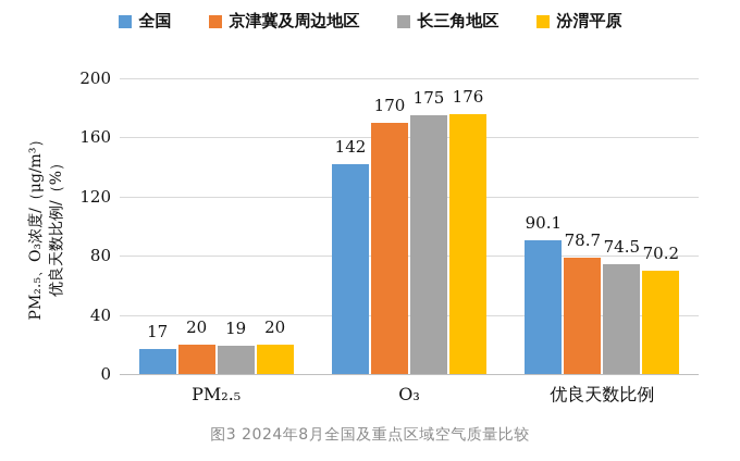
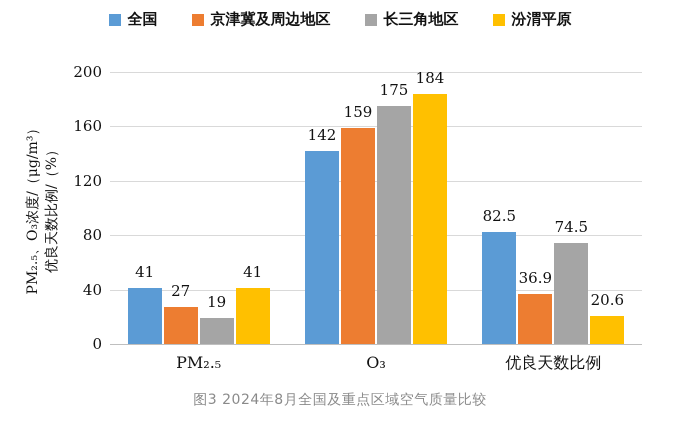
全国/PM₂.₅: 17 -> 41
京津冀及周边地区/PM₂.₅: 20 -> 27
汾渭平原/PM₂.₅: 20 -> 41
京津冀及周边地区/O₃: 170 -> 159
汾渭平原/O₃: 176 -> 184
全国/优良天数比例: 90.1 -> 82.5
京津冀及周边地区/优良天数比例: 78.7 -> 36.9
汾渭平原/优良天数比例: 70.2 -> 20.6
